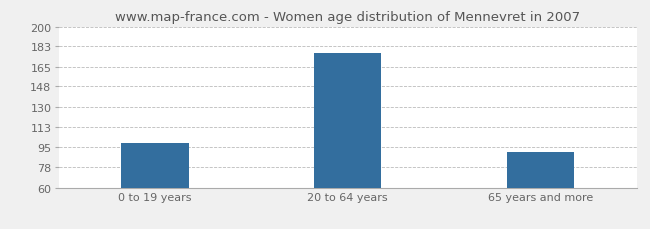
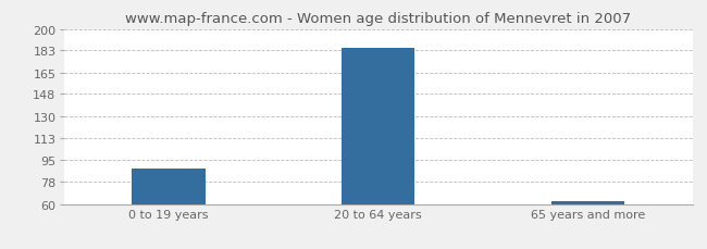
0 to 19 years: 99 -> 88
20 to 64 years: 177 -> 185
65 years and more: 91 -> 62
